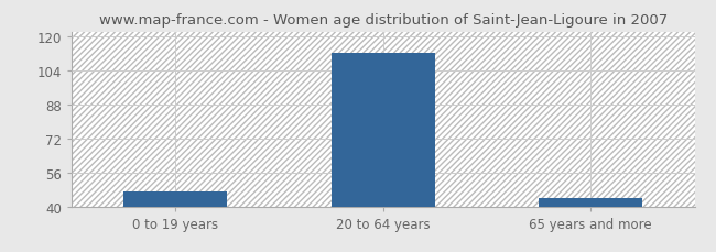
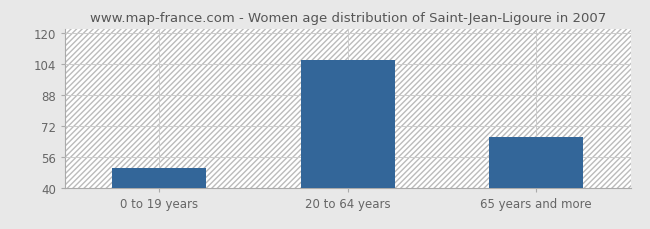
0 to 19 years: 47 -> 50
20 to 64 years: 112 -> 106
65 years and more: 44 -> 66
